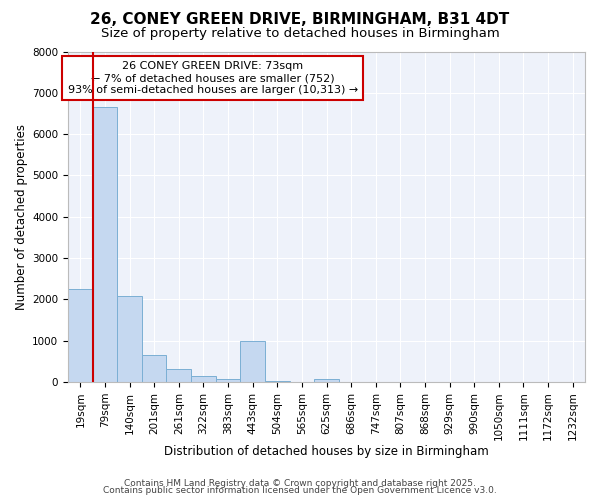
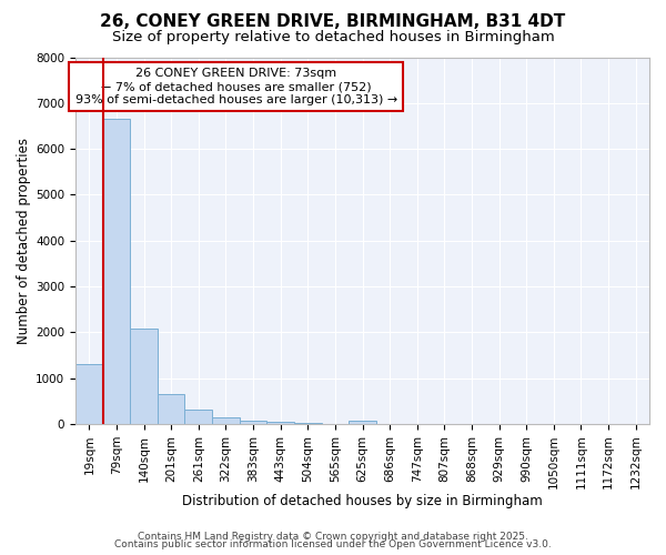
19sqm: 2250 -> 1300
443sqm: 1000 -> 40
